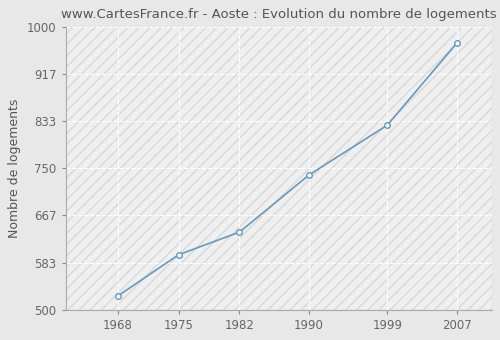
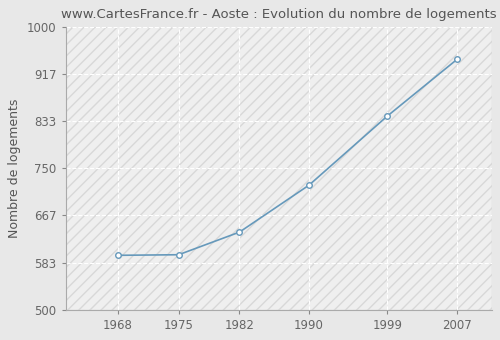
1968: 524 -> 596
1990: 738 -> 720
1999: 826 -> 842
2007: 971 -> 942
